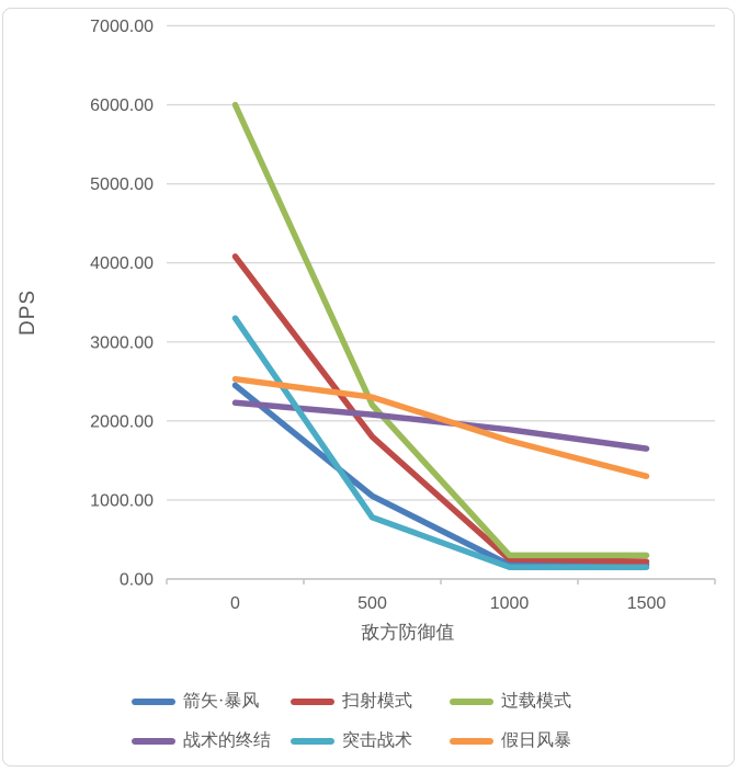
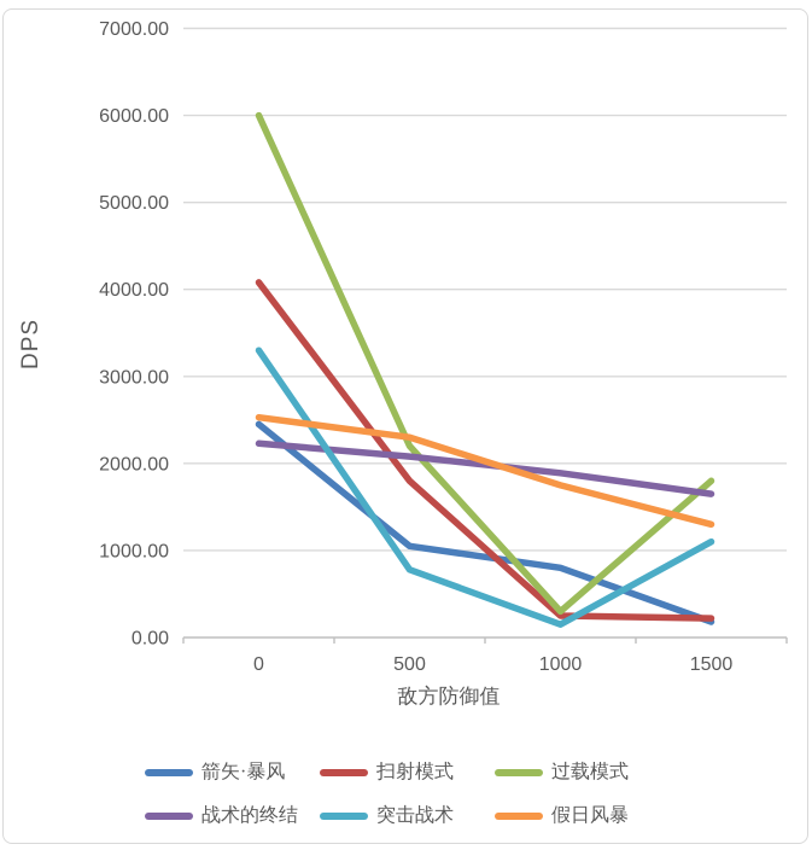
箭矢·暴风/1000: 200 -> 800
过载模式/1500: 300 -> 1800
突击战术/1500: 200 -> 1100
